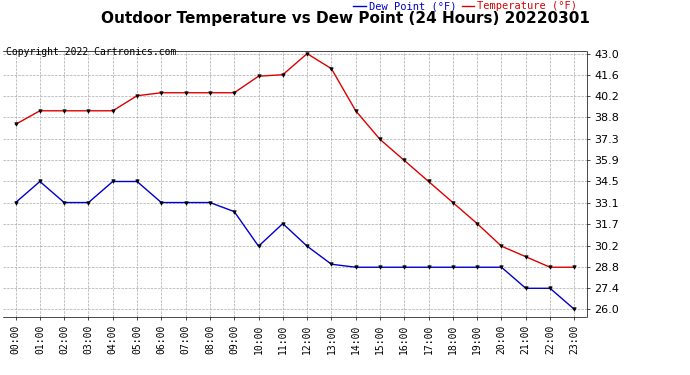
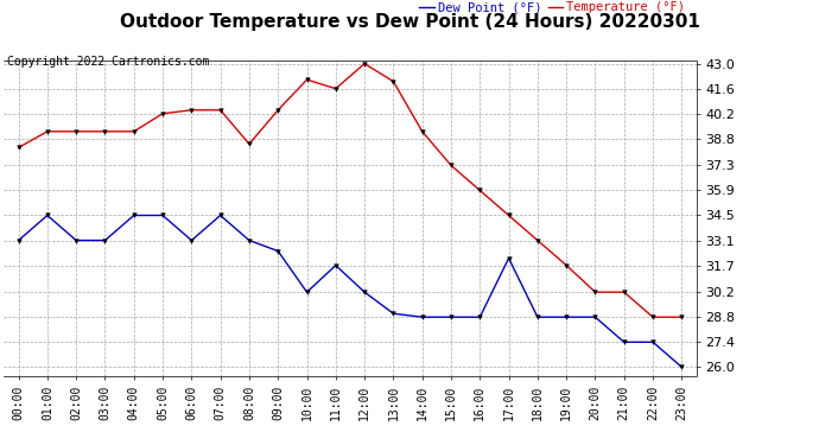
Dew Point (°F)/07:00: 33.1 -> 34.5
Temperature (°F)/08:00: 40.4 -> 38.5
Temperature (°F)/10:00: 41.5 -> 42.1
Dew Point (°F)/17:00: 28.8 -> 32.1
Temperature (°F)/21:00: 29.5 -> 30.2
